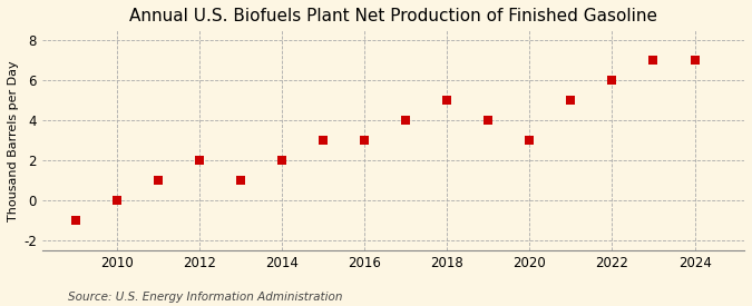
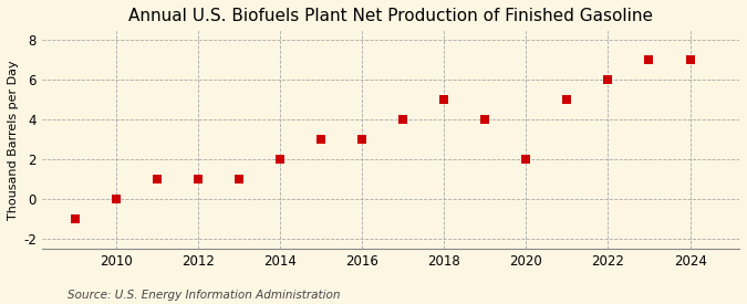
2012: 2 -> 1
2020: 3 -> 2
